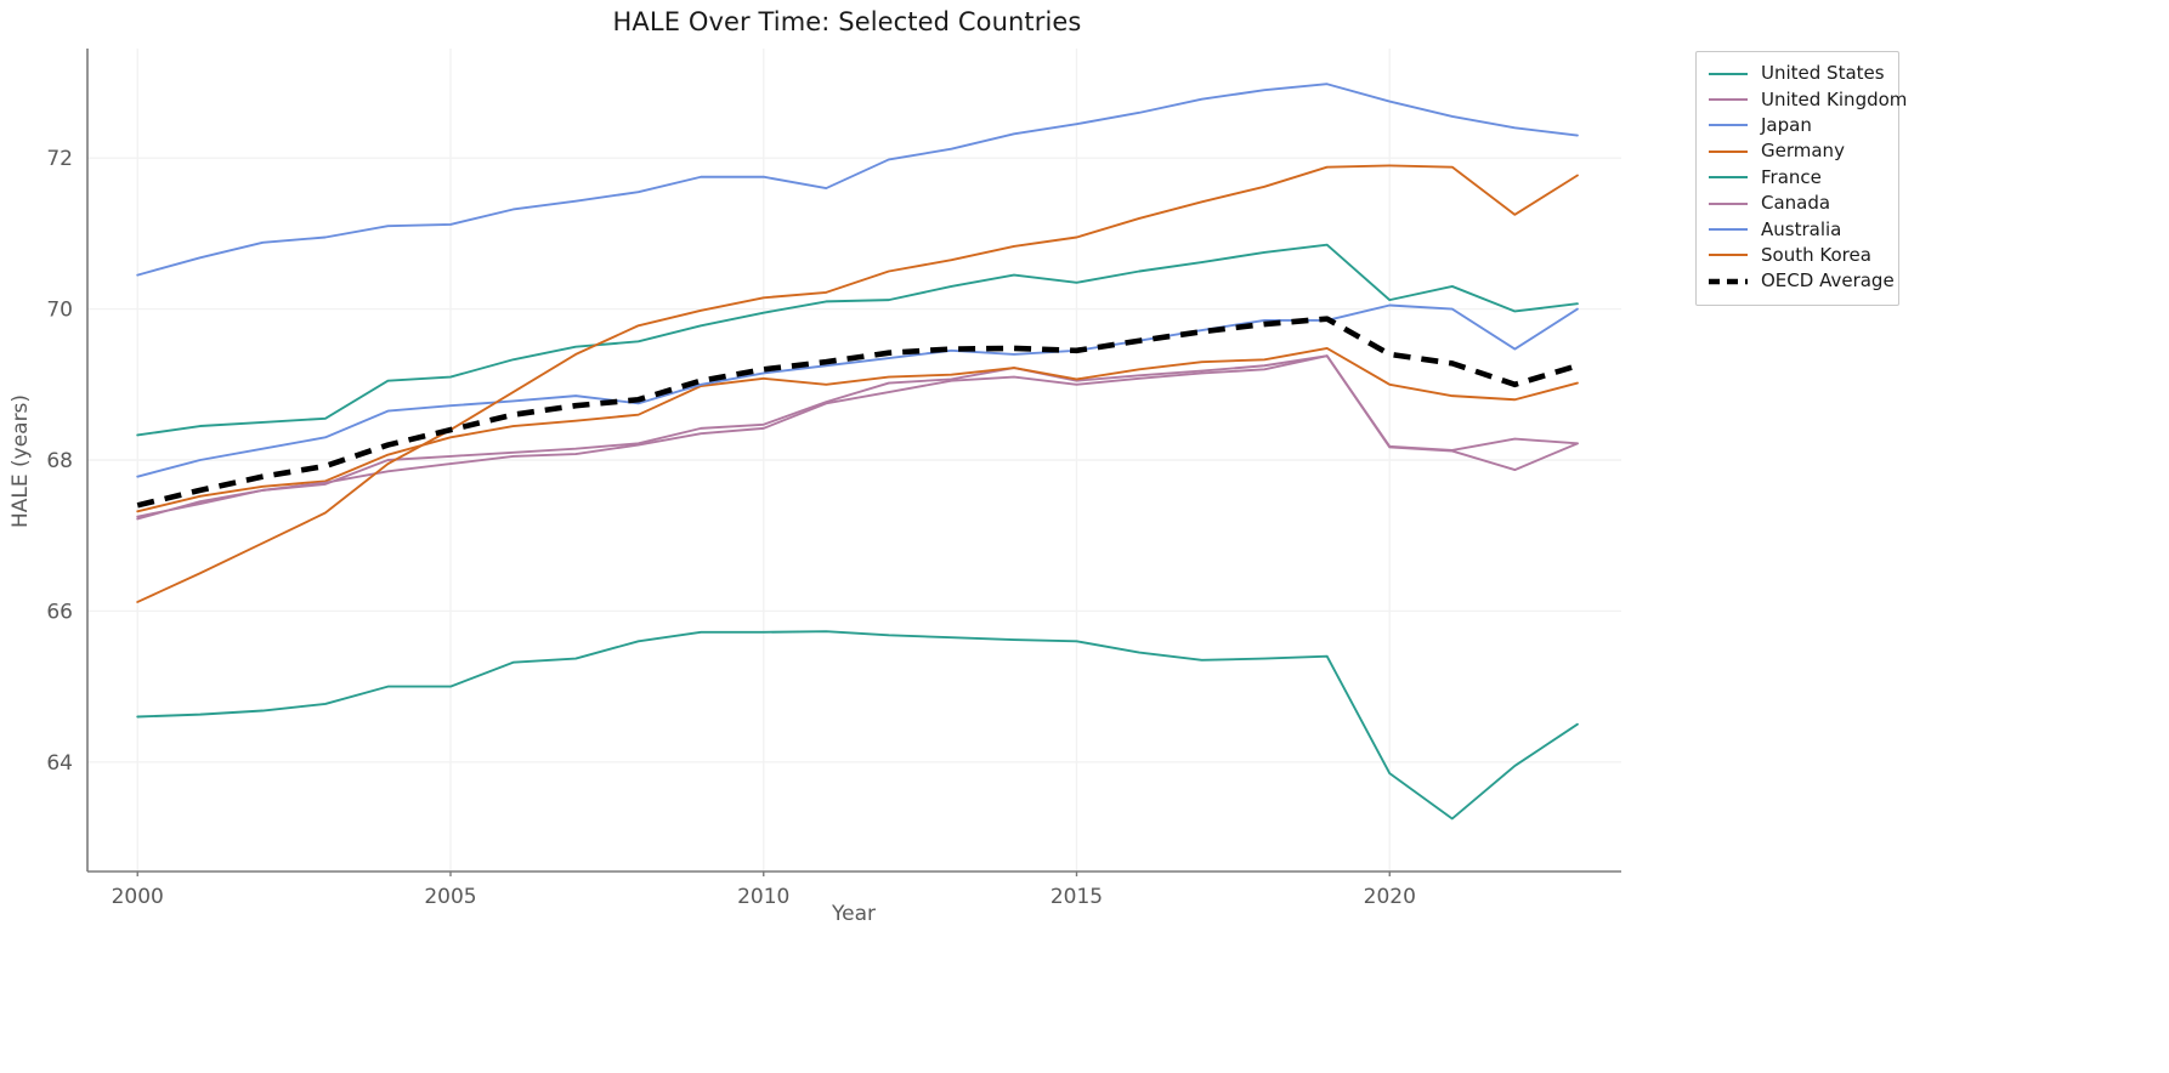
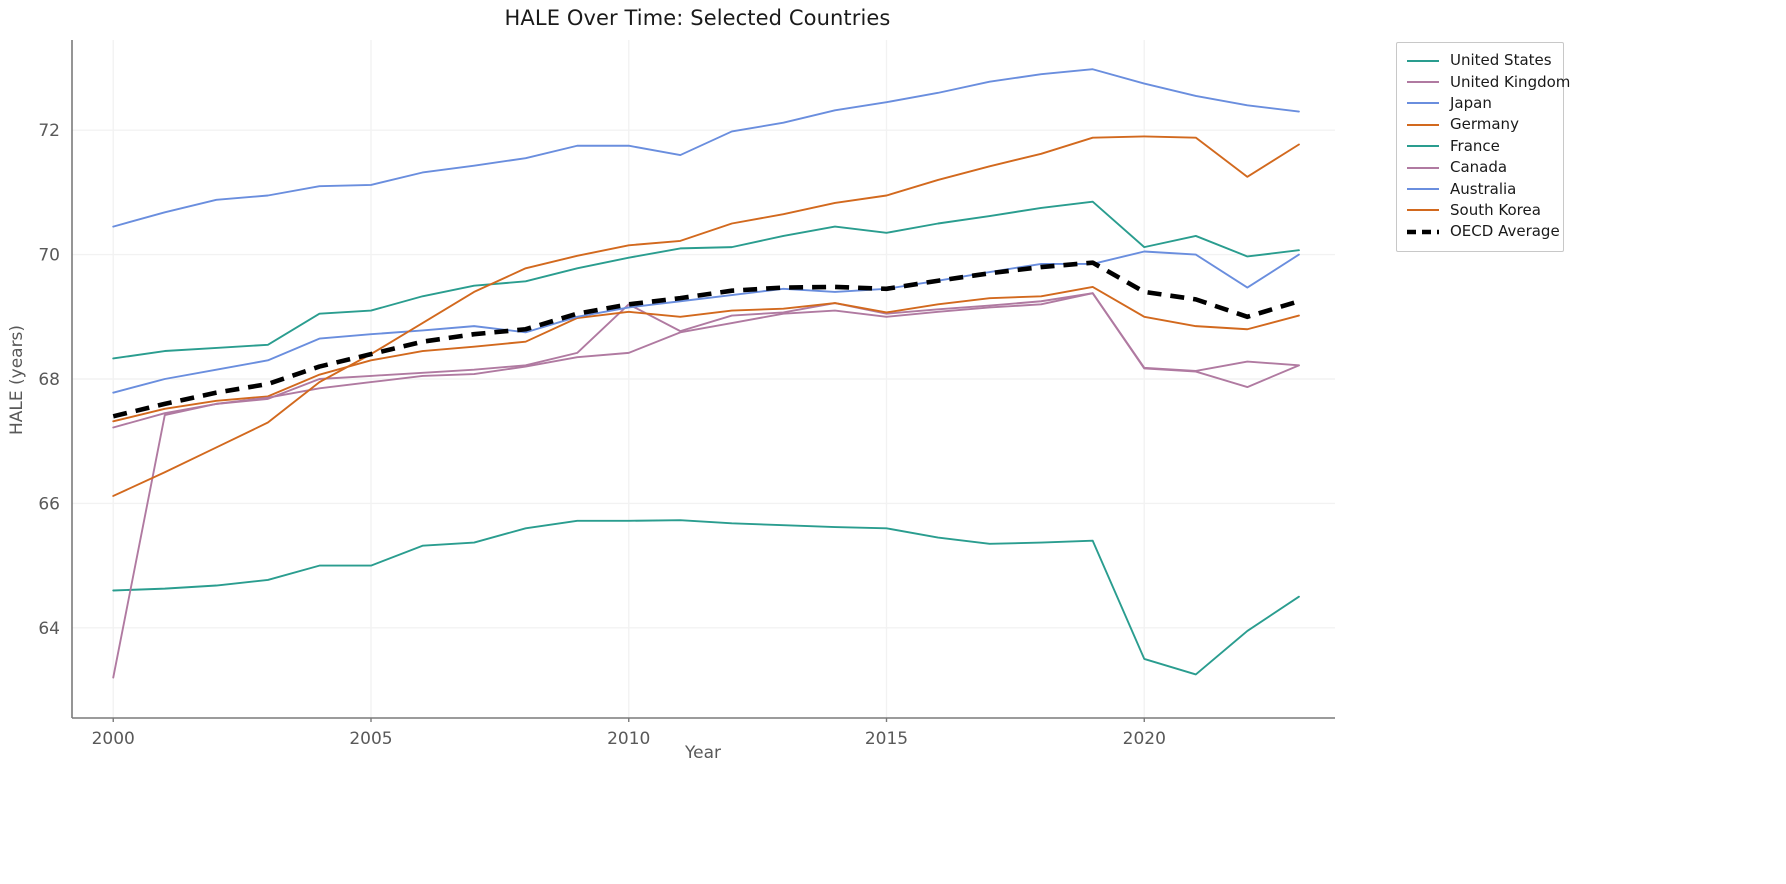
United Kingdom/2000: 67.2 -> 63.2
United Kingdom/2010: 68.5 -> 69.2
United States/2020: 63.9 -> 63.5
